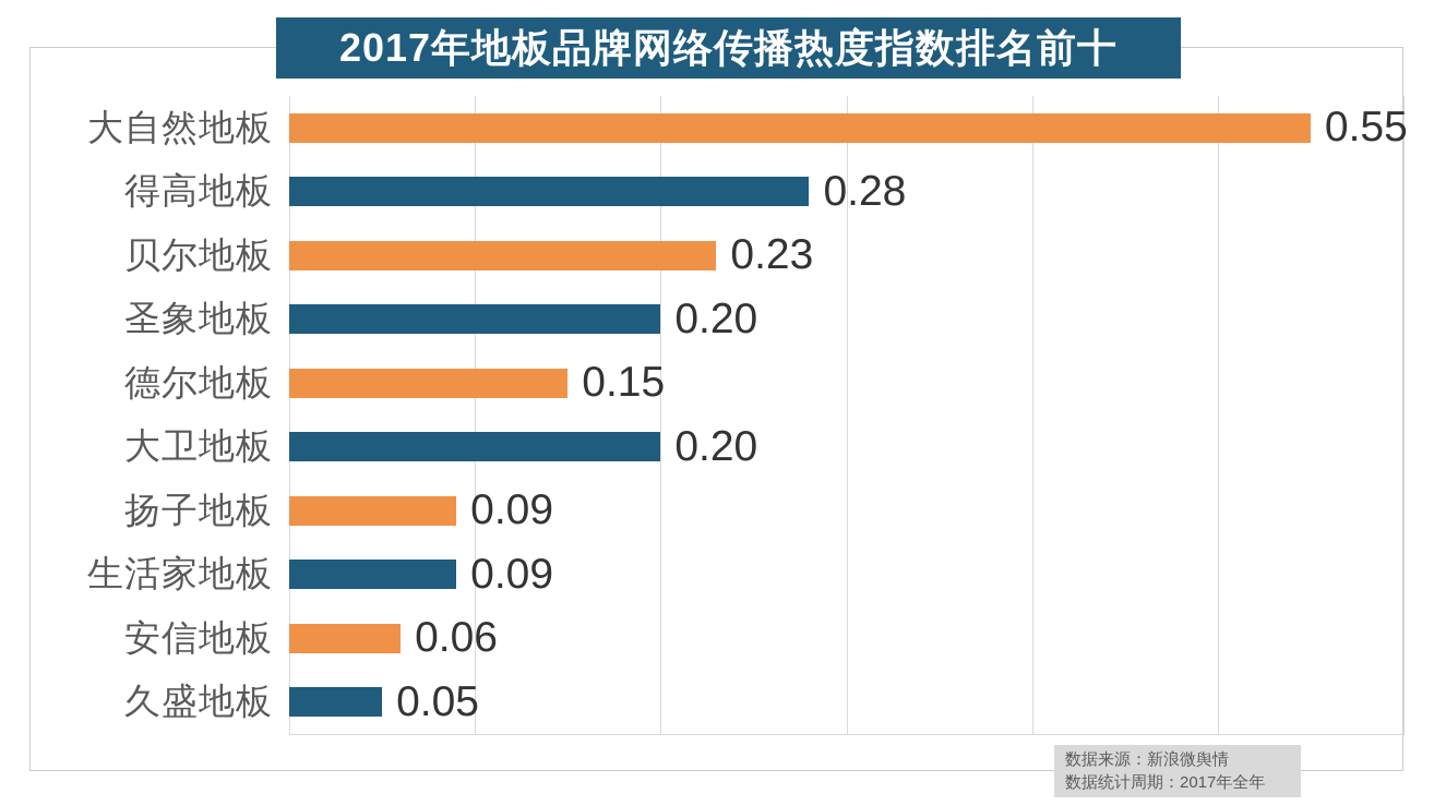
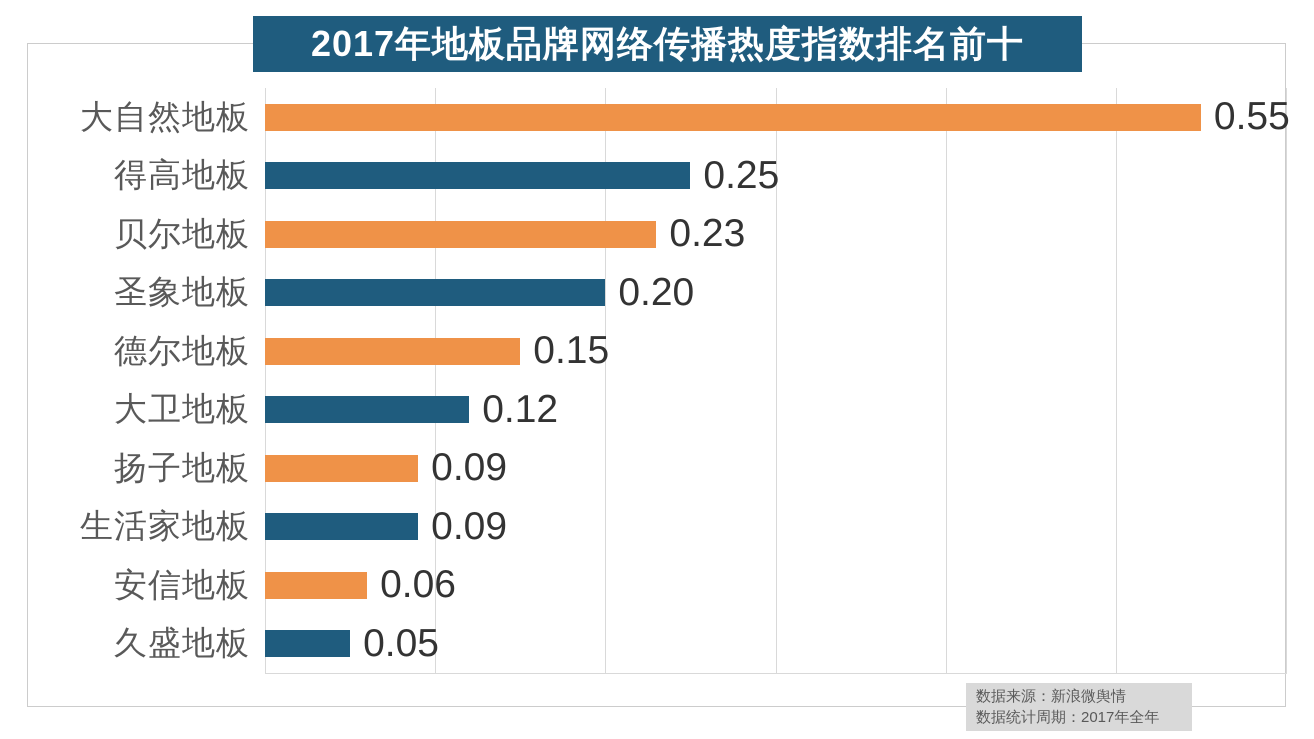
得高地板: 0.28 -> 0.25
大卫地板: 0.20 -> 0.12
